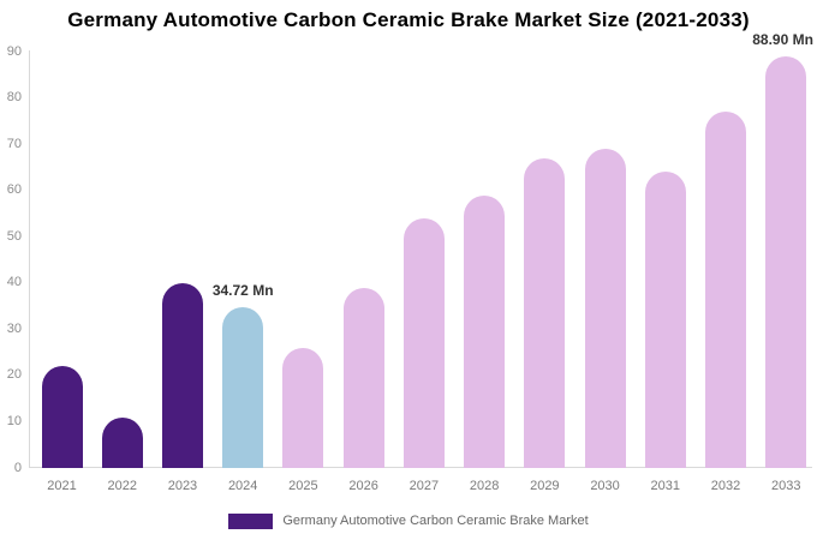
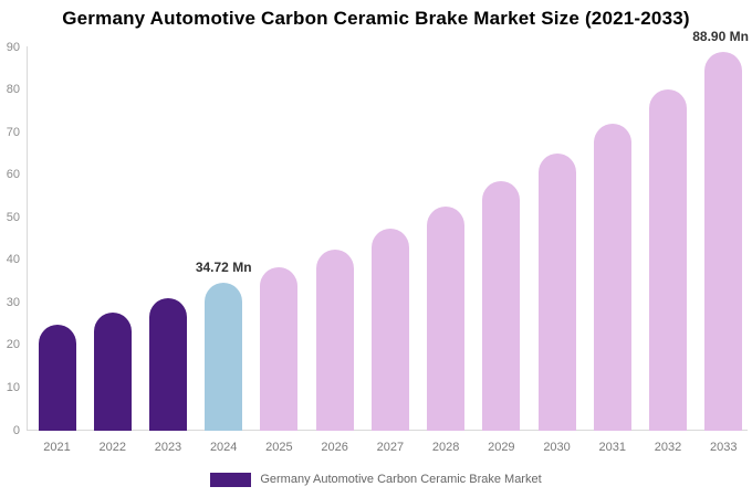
2021: 22 -> 25
2022: 11 -> 28
2023: 40 -> 31
2025: 26 -> 38
2026: 39 -> 43
2027: 54 -> 47
2028: 59 -> 53
2029: 67 -> 58
2030: 69 -> 65
2031: 64 -> 72
2032: 77 -> 80
